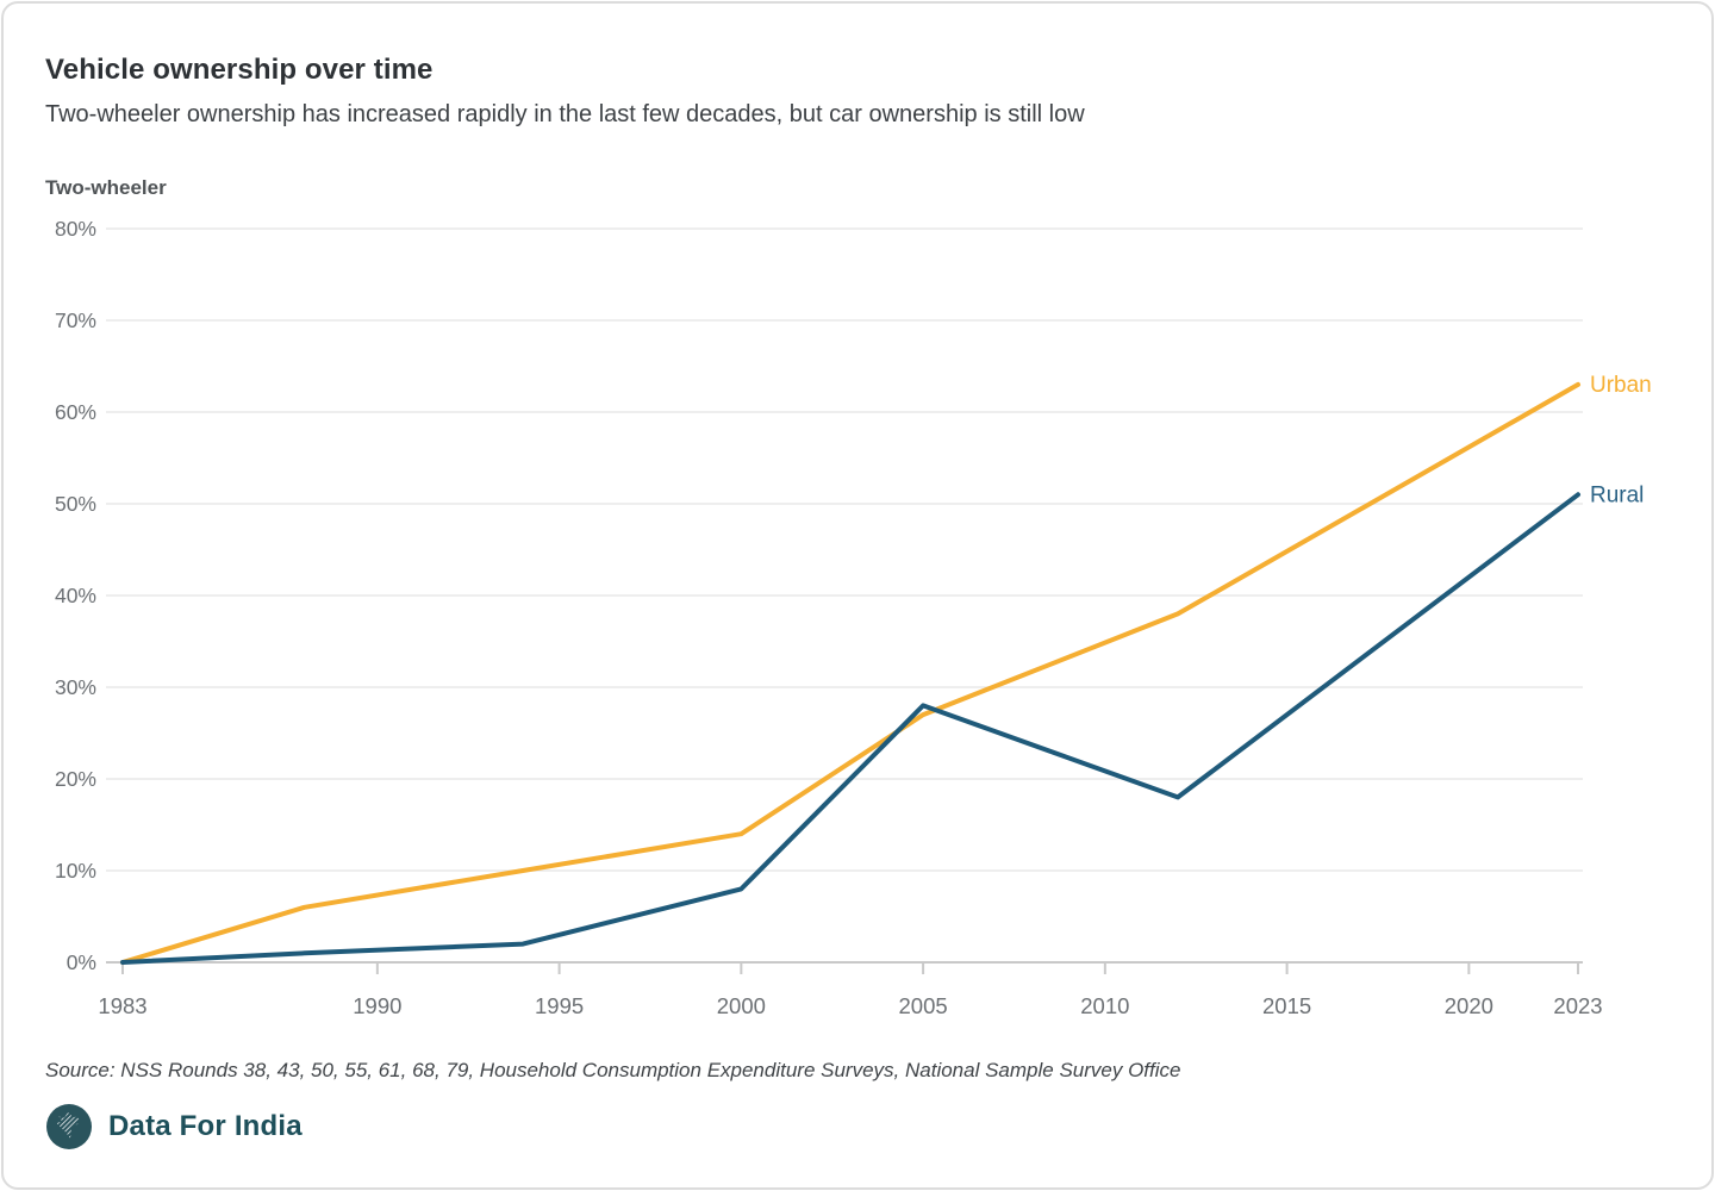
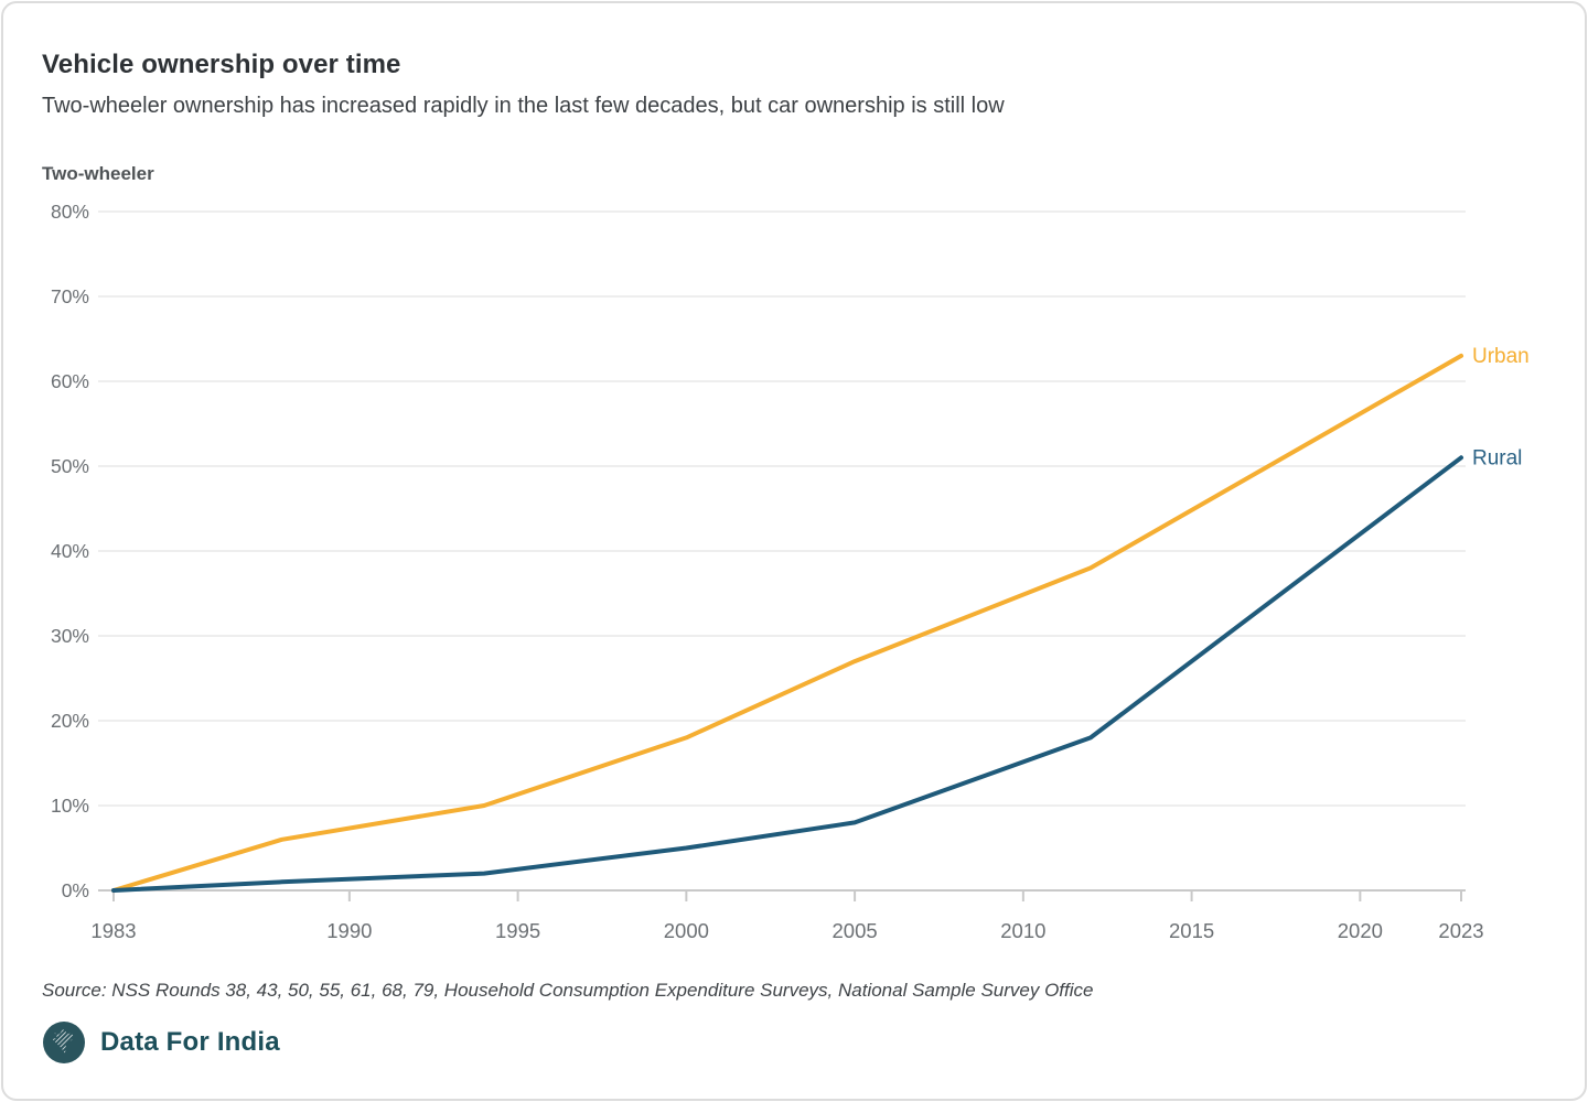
Urban/2000: 14% -> 18%
Rural/2000: 8% -> 5%
Rural/2005: 28% -> 8%
